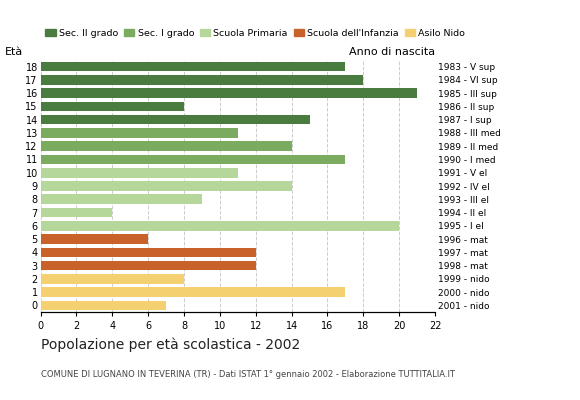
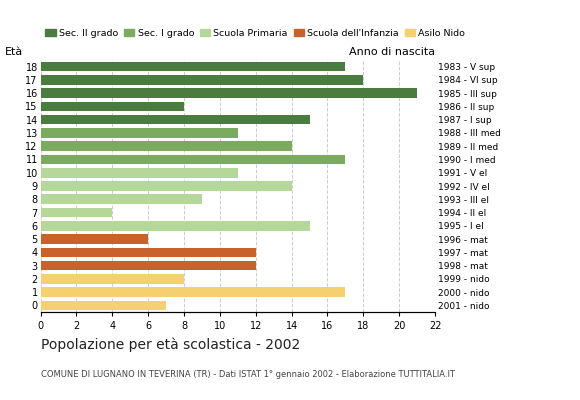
6: 20 -> 15
